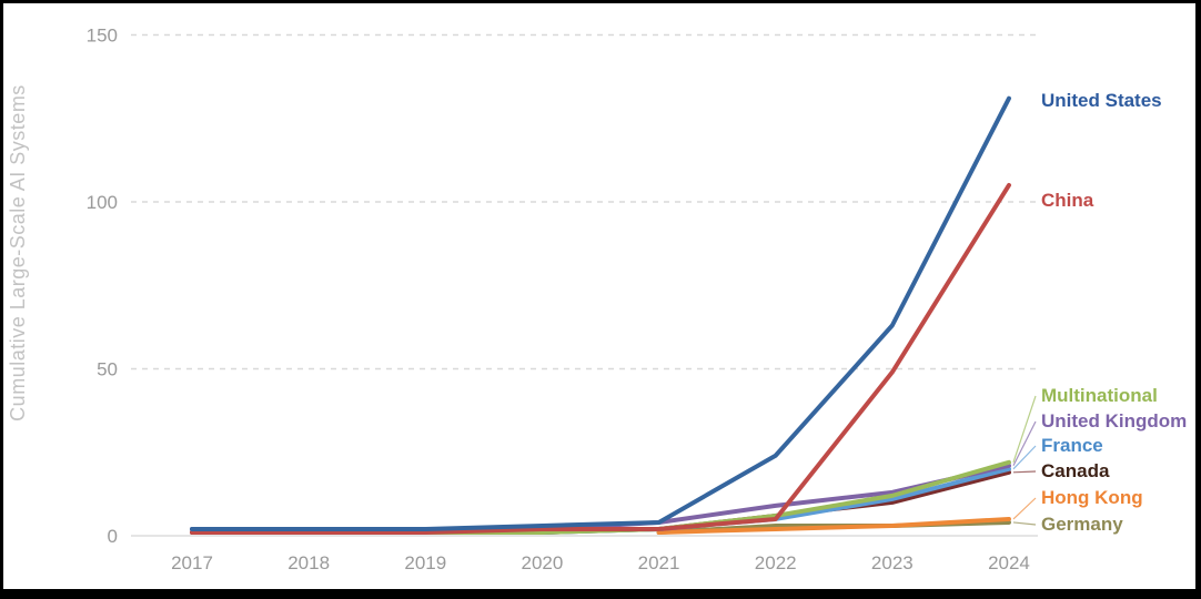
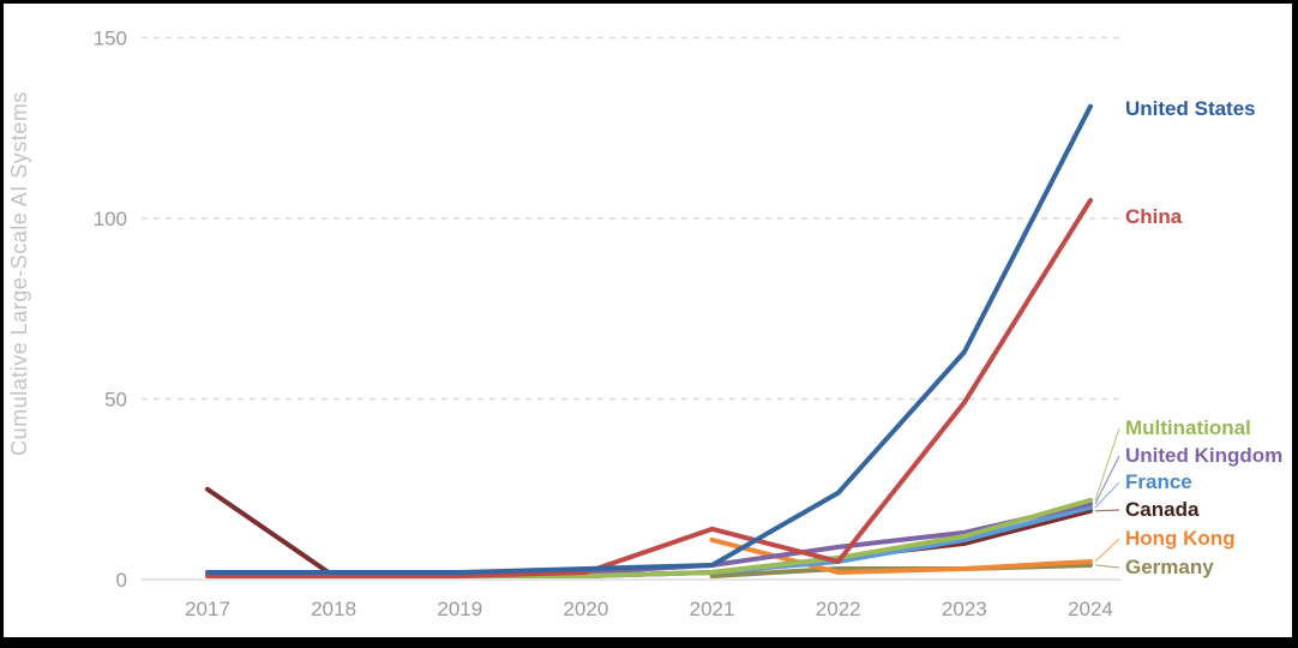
Canada/2017: 1 -> 25
China/2021: 2 -> 14
Hong Kong/2021: 1 -> 11
